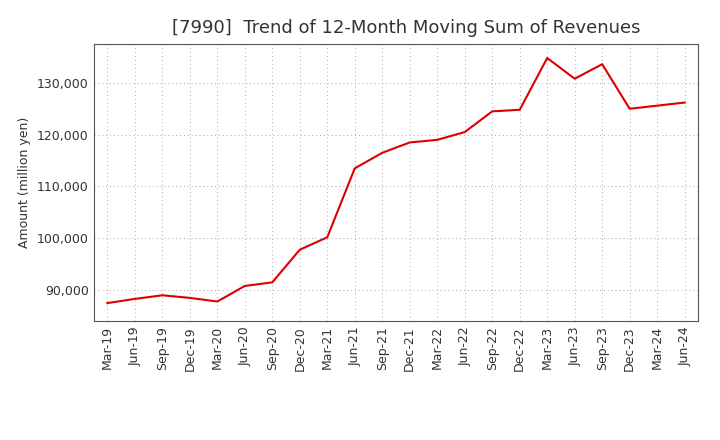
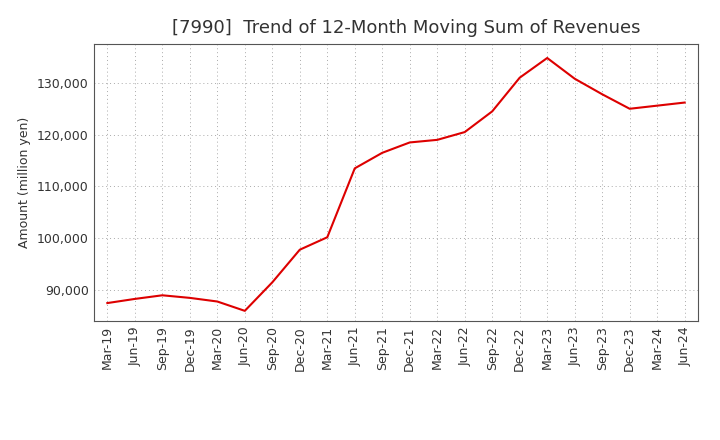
Jun-20: 90,800 -> 86,000
Dec-22: 124,800 -> 131,000
Sep-23: 133,600 -> 127,800
